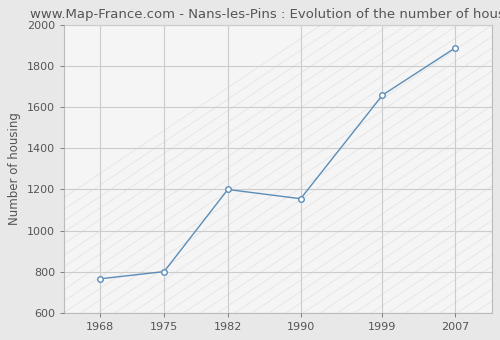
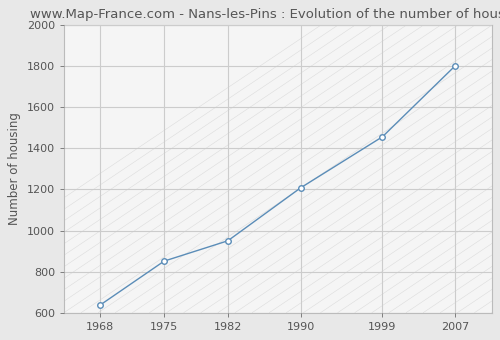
1968: 765 -> 638
1975: 800 -> 851
1982: 1200 -> 950
1990: 1155 -> 1208
1999: 1660 -> 1457
2007: 1890 -> 1803
